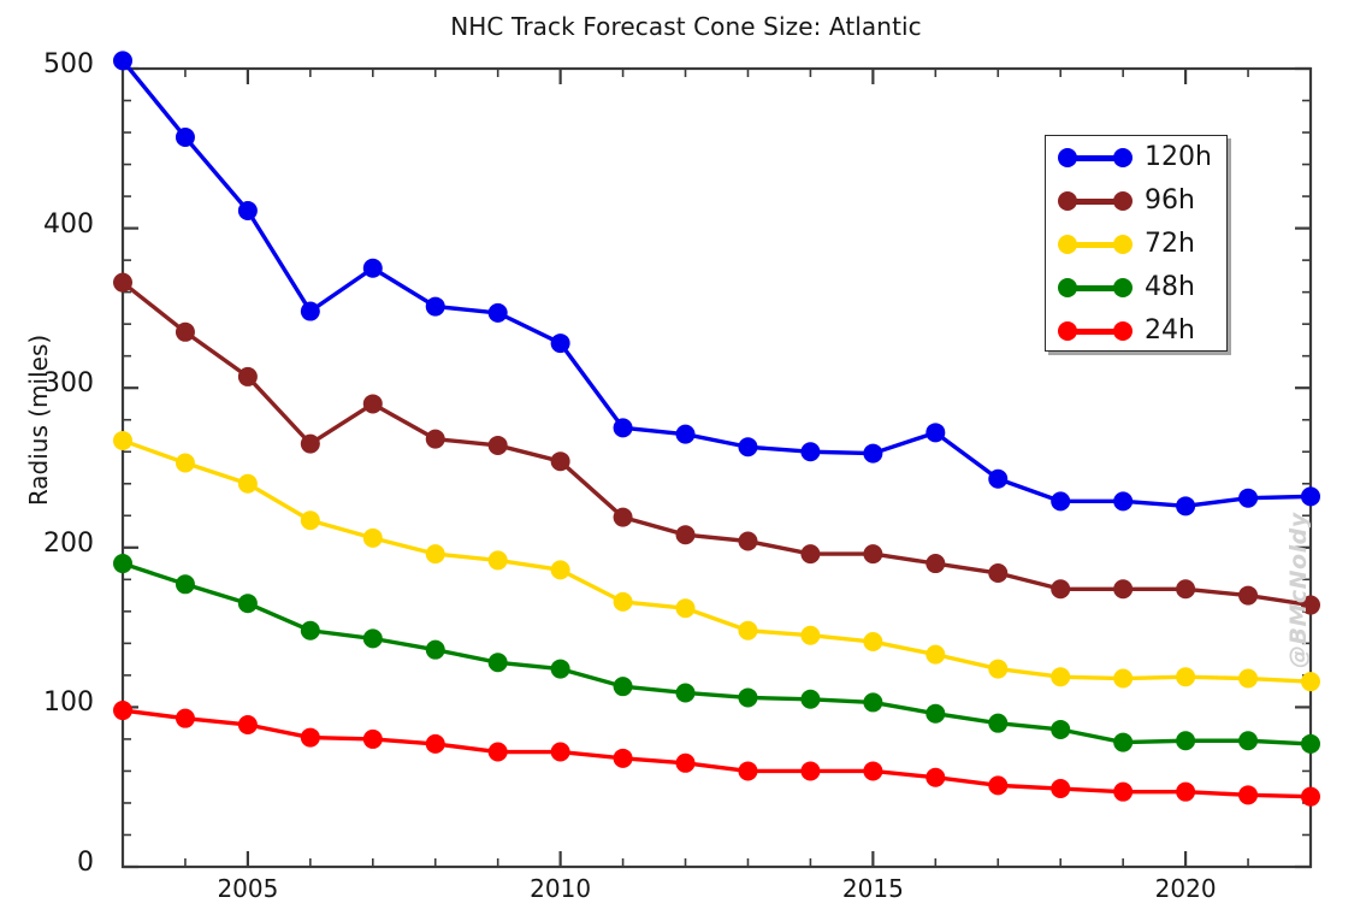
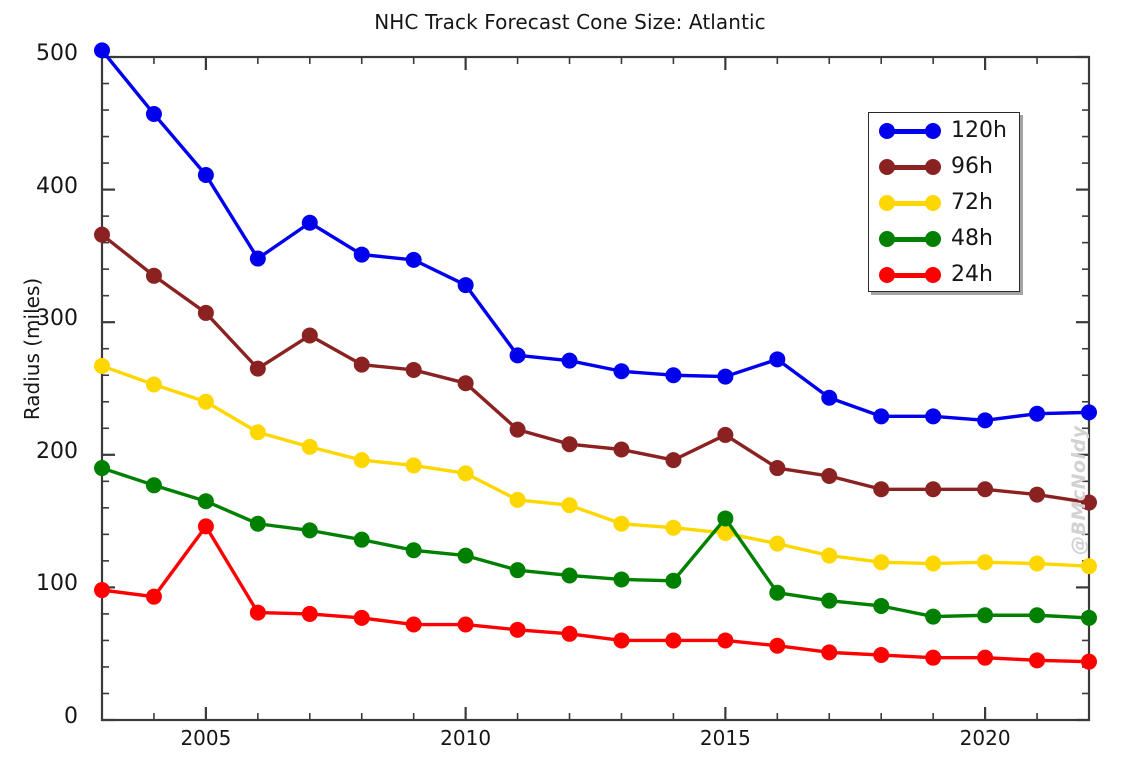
24h/2005: 89 -> 146
96h/2015: 196 -> 215
48h/2015: 103 -> 152
